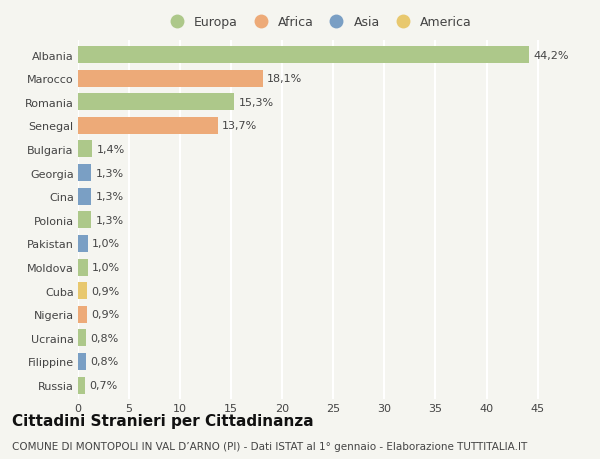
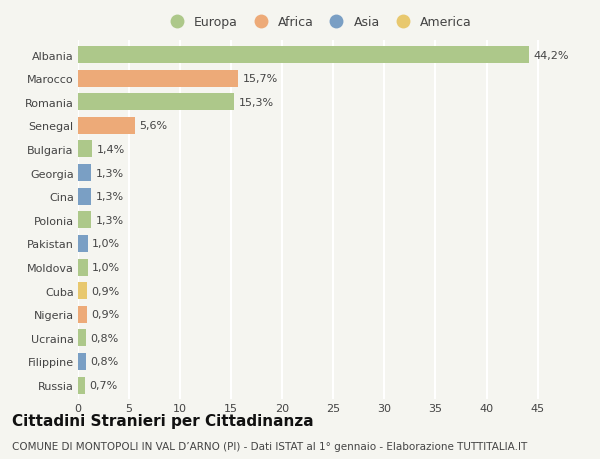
Marocco: 18,1% -> 15,7%
Senegal: 13,7% -> 5,6%
